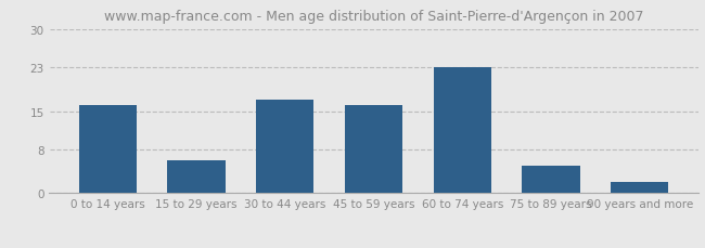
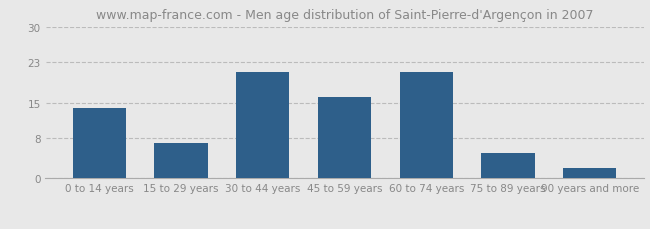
0 to 14 years: 16 -> 14
15 to 29 years: 6 -> 7
30 to 44 years: 17 -> 21
60 to 74 years: 23 -> 21
